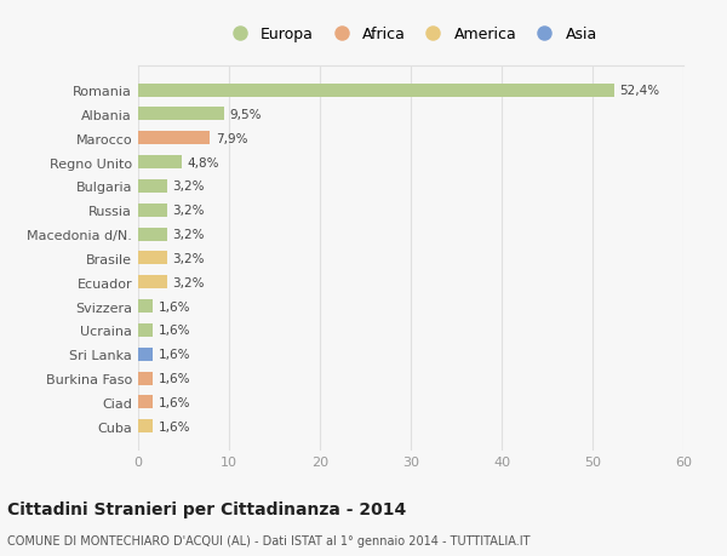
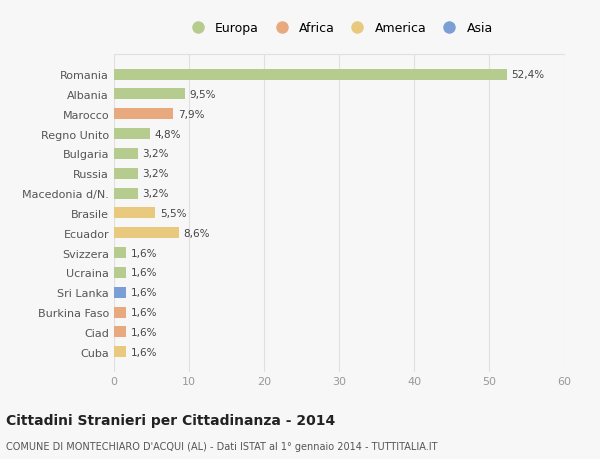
Brasile: 3,2% -> 5,5%
Ecuador: 3,2% -> 8,6%
